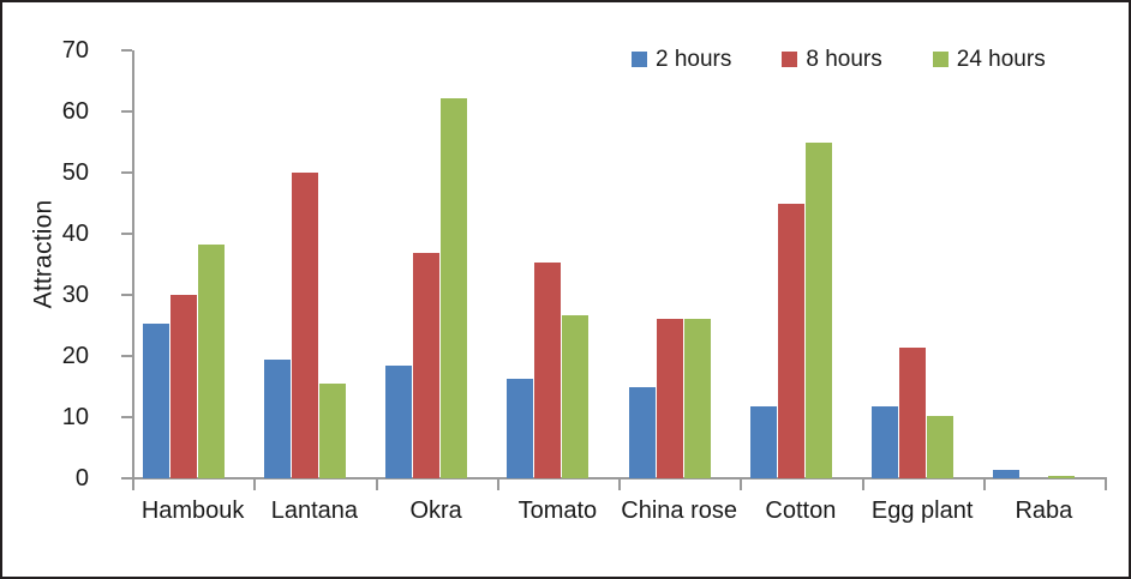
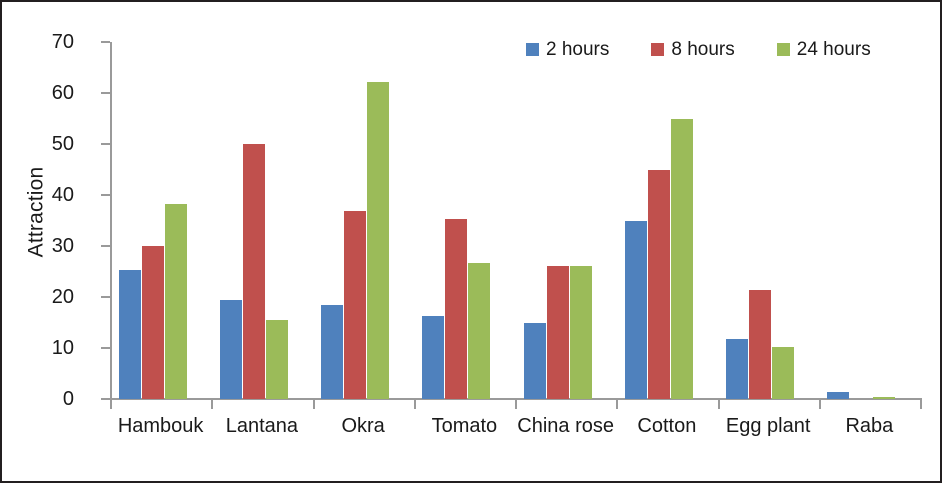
2 hours/Cotton: 12 -> 35
